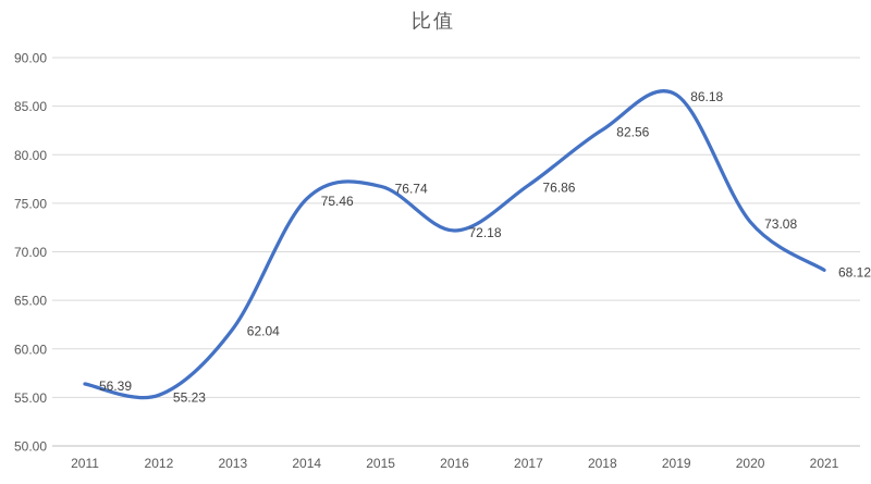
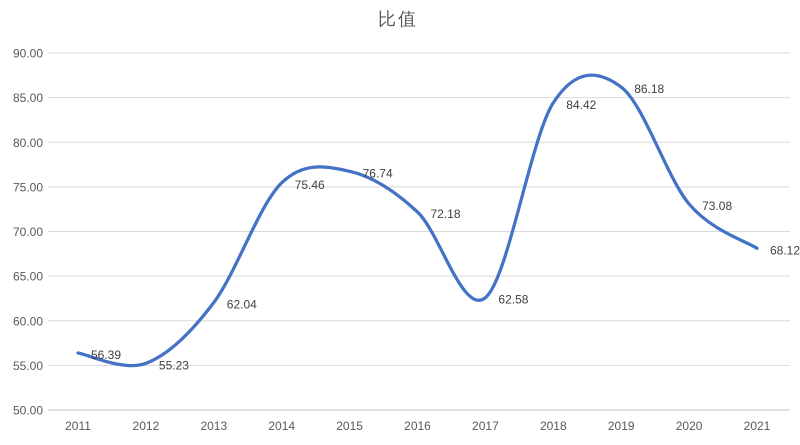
2017: 76.86 -> 62.58
2018: 82.56 -> 84.42
